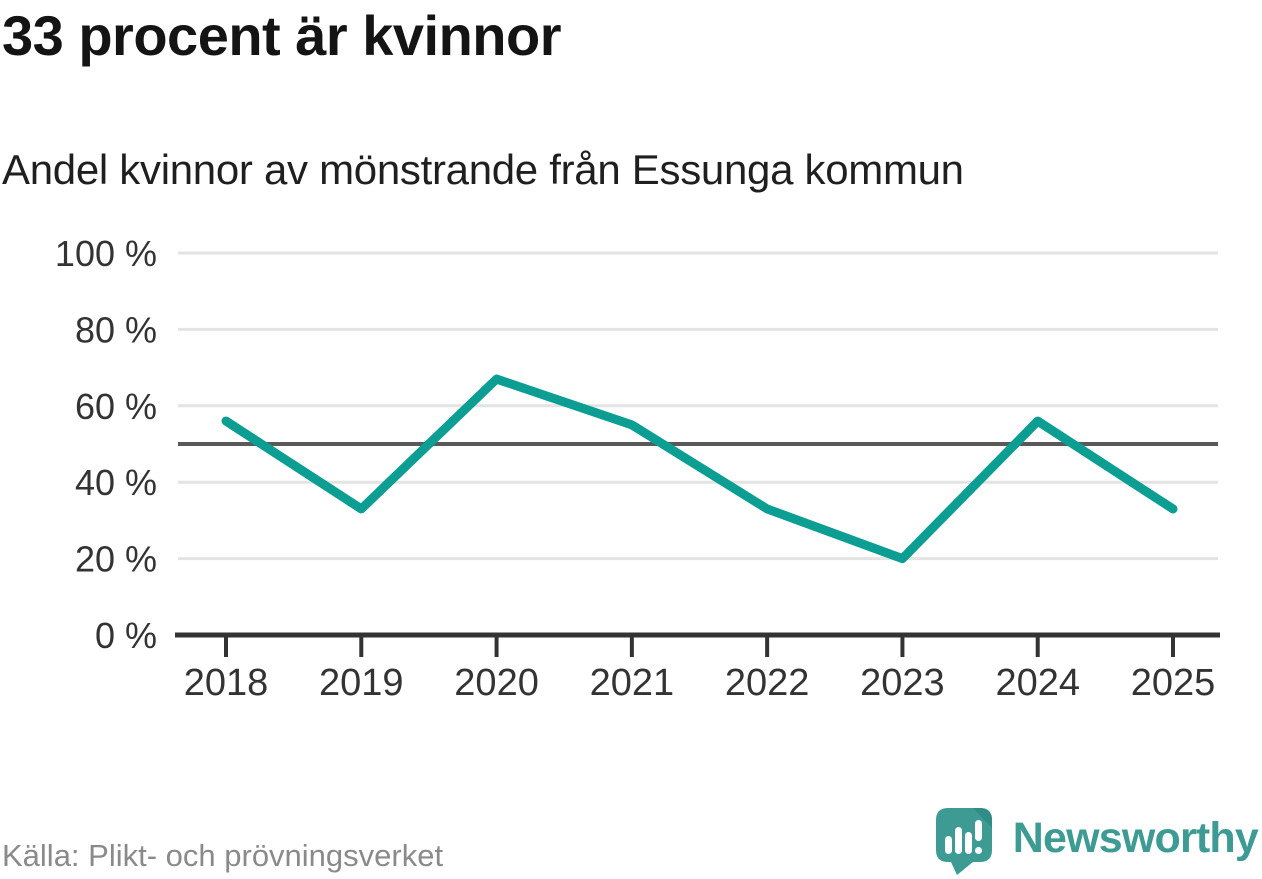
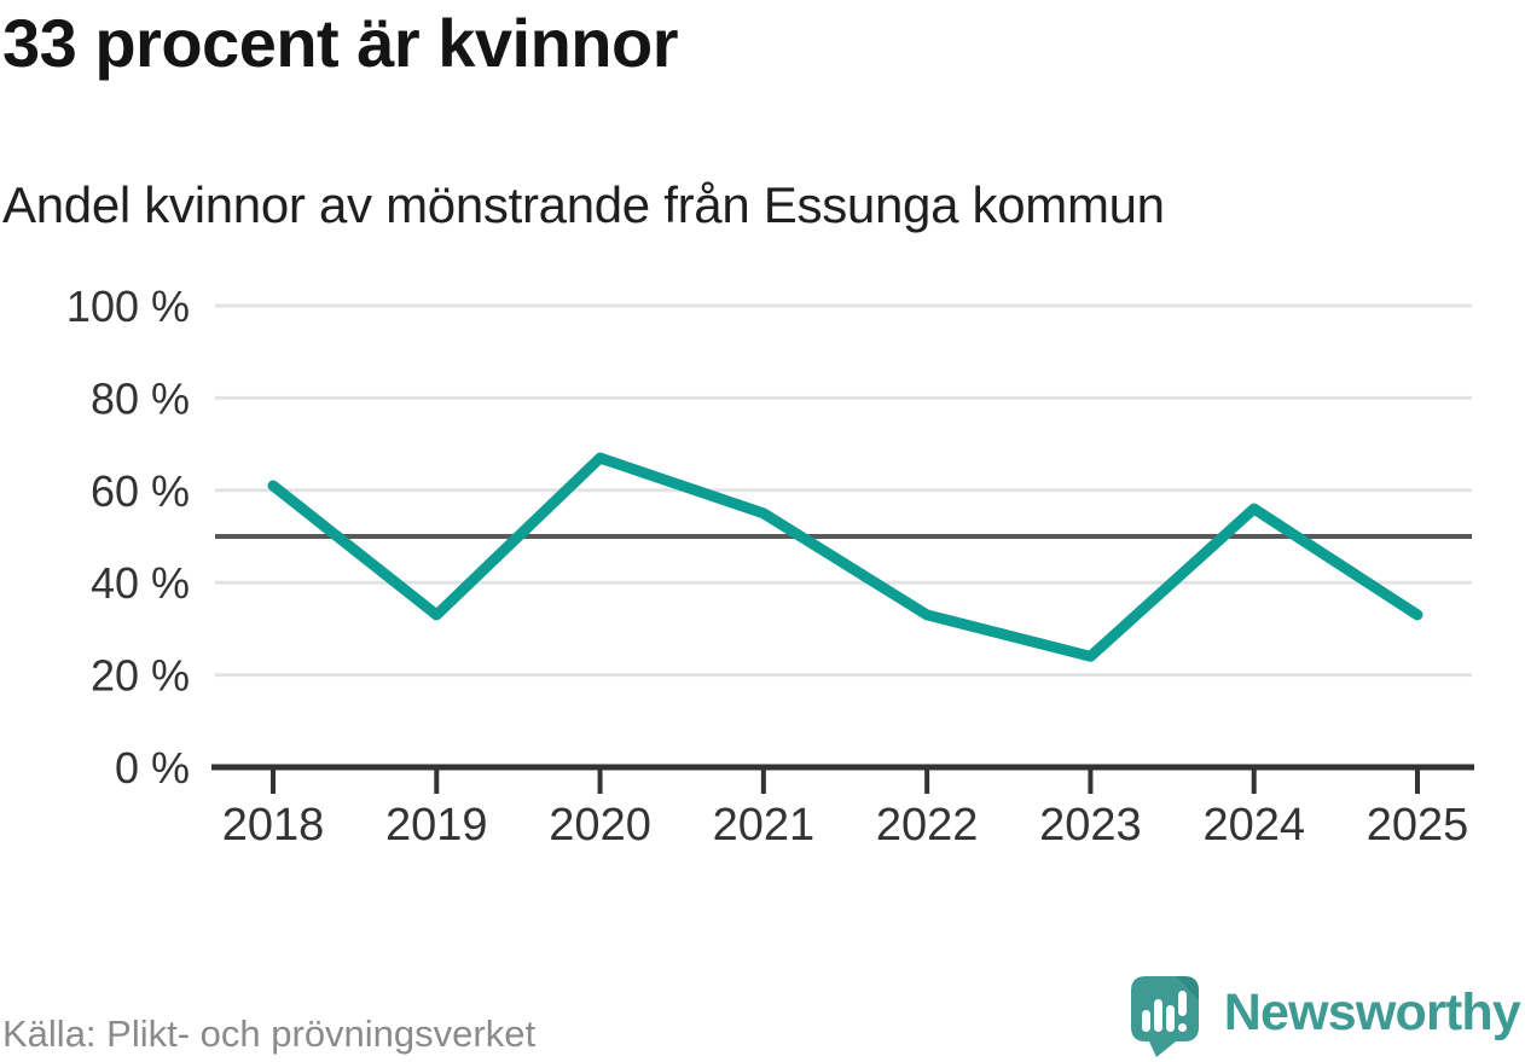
2018: 56% -> 61%
2023: 20% -> 24%
